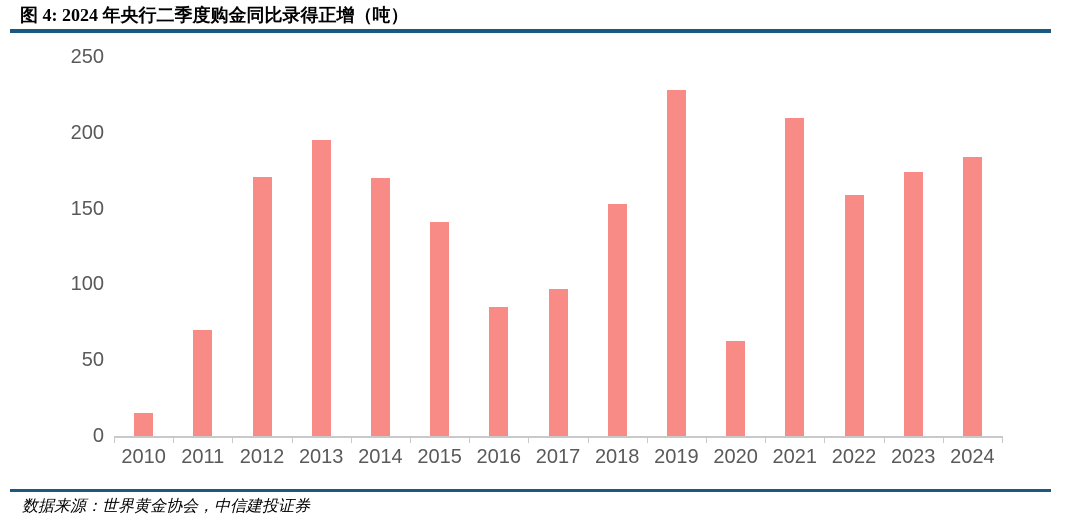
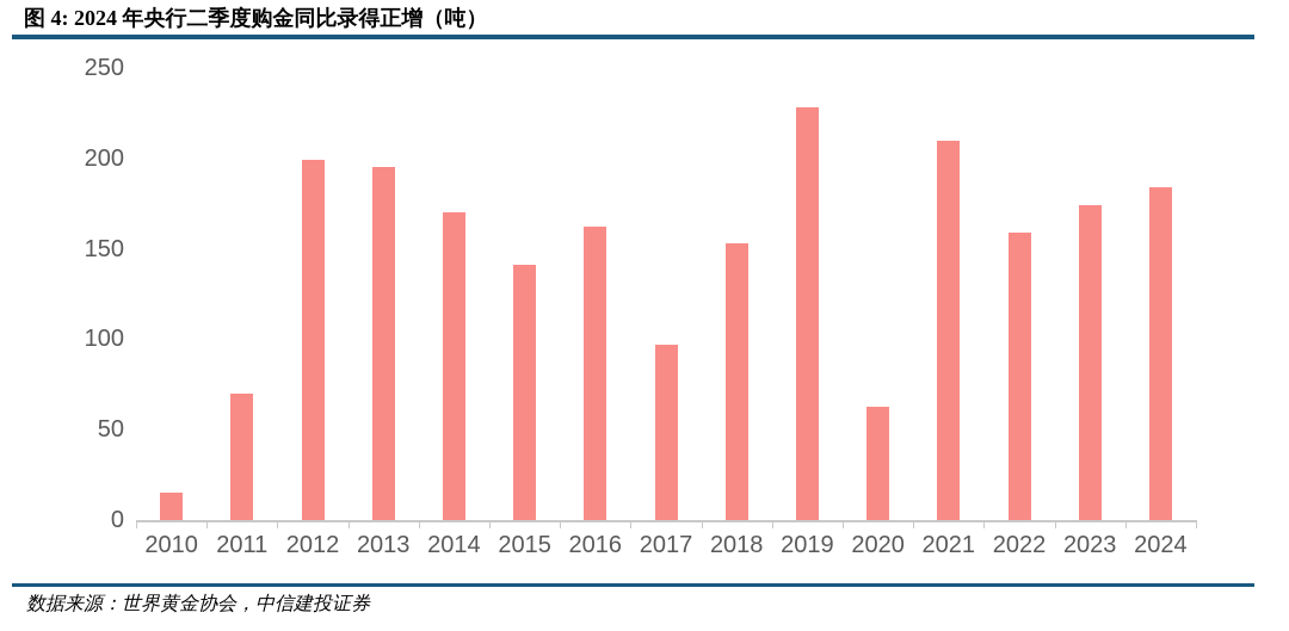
2012: 171 -> 199
2016: 85 -> 162
